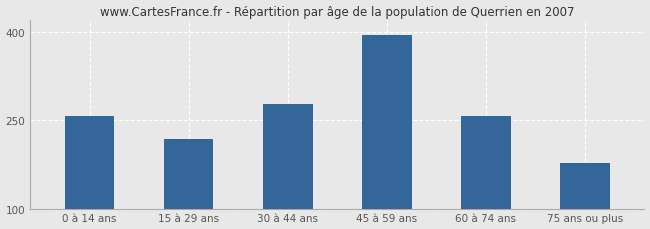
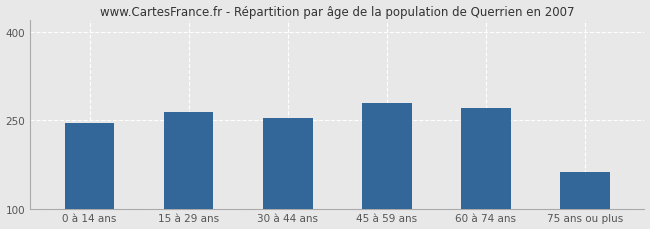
0 à 14 ans: 258 -> 246
15 à 29 ans: 218 -> 264
30 à 44 ans: 278 -> 254
45 à 59 ans: 395 -> 280
60 à 74 ans: 258 -> 270
75 ans ou plus: 178 -> 162
